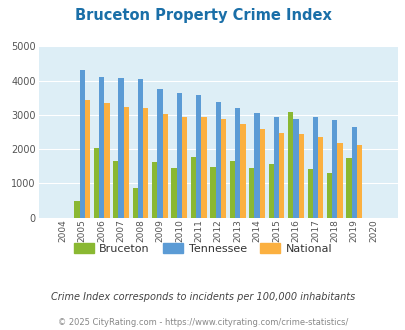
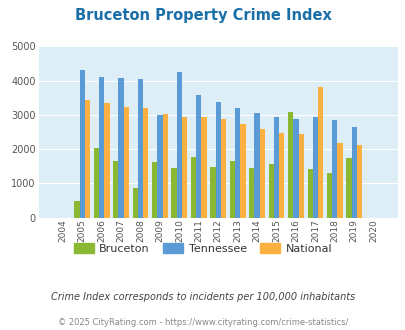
Tennessee/2009: 3760 -> 3000
Tennessee/2010: 3650 -> 4250
National/2017: 2340 -> 3800
